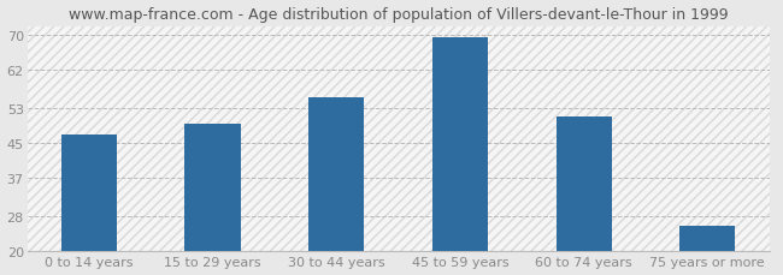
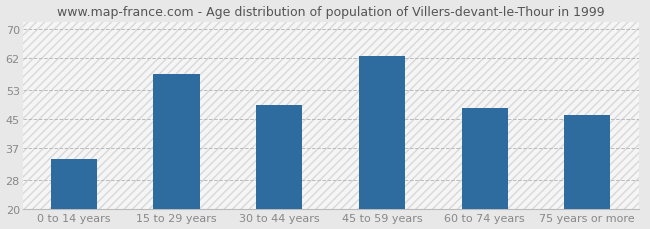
0 to 14 years: 47.0 -> 34.0
15 to 29 years: 49.5 -> 57.5
30 to 44 years: 55.5 -> 49.0
45 to 59 years: 69.5 -> 62.5
60 to 74 years: 51.0 -> 48.0
75 years or more: 26.0 -> 46.0
